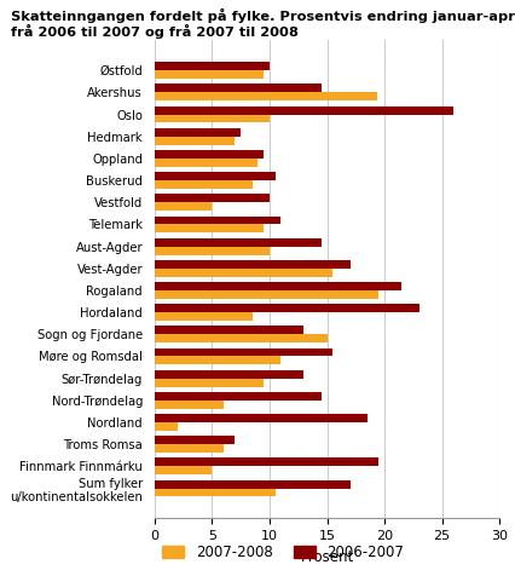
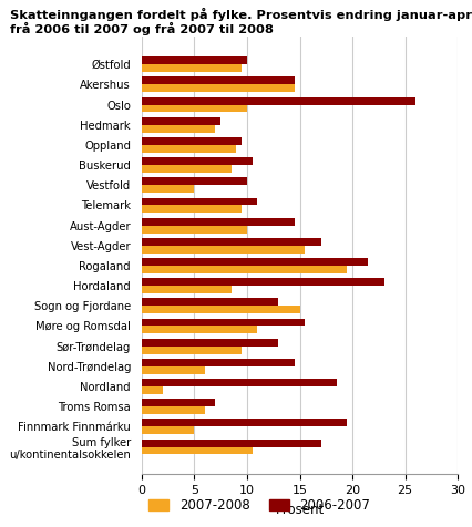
2007-2008/Akershus: 19.4 -> 14.5
